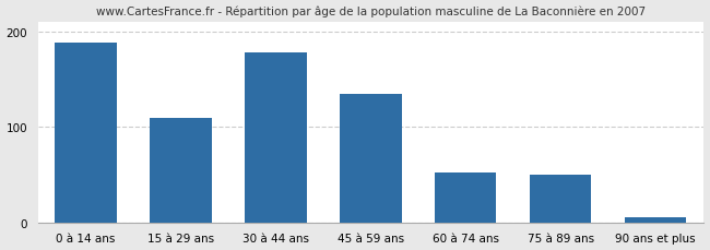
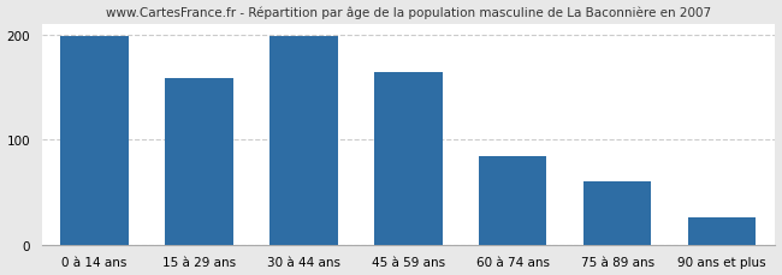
0 à 14 ans: 188 -> 198
15 à 29 ans: 109 -> 158
30 à 44 ans: 178 -> 198
45 à 59 ans: 135 -> 164
60 à 74 ans: 52 -> 84
75 à 89 ans: 50 -> 60
90 ans et plus: 5 -> 26
